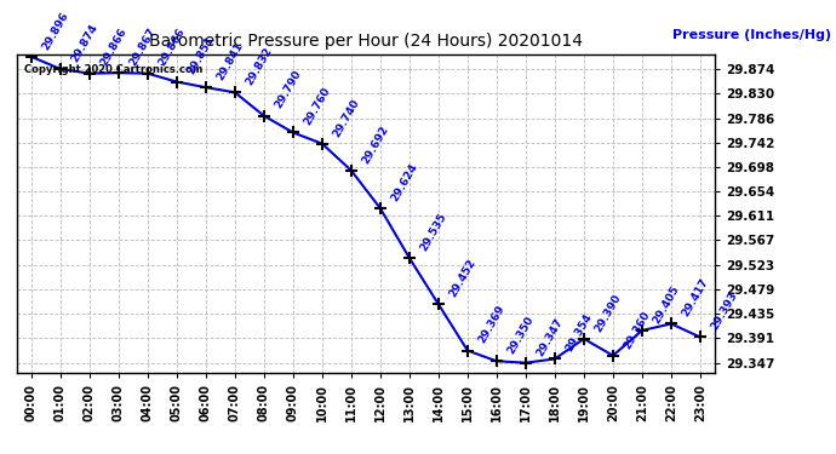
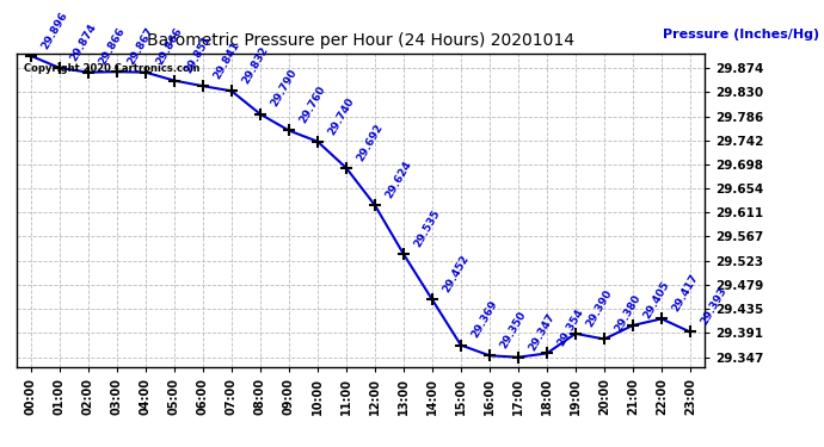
20:00: 29.360 -> 29.380
